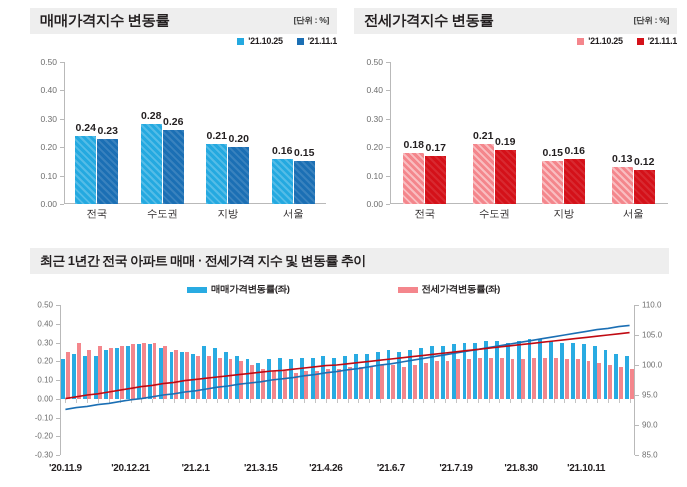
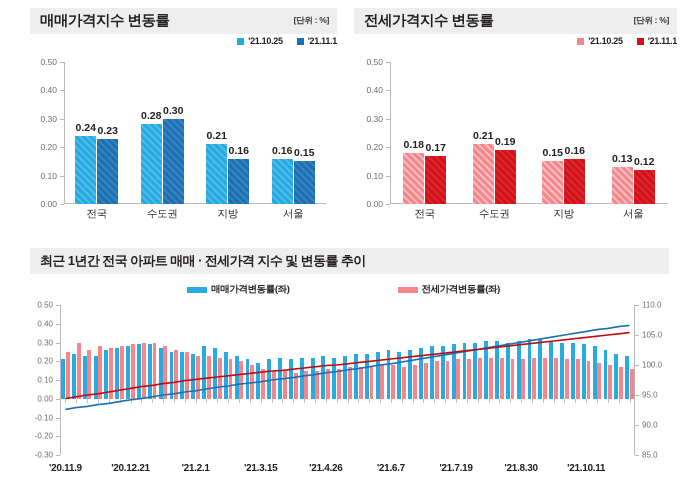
매매가격지수 변동률/'21.11.1/수도권: 0.26 -> 0.30
매매가격지수 변동률/'21.11.1/지방: 0.20 -> 0.16
